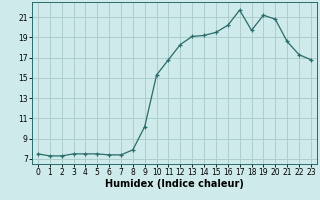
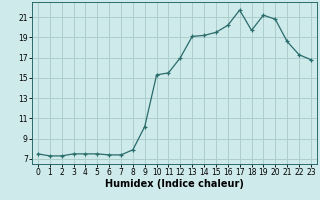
11: 16.8 -> 15.5
12: 18.3 -> 17.0
